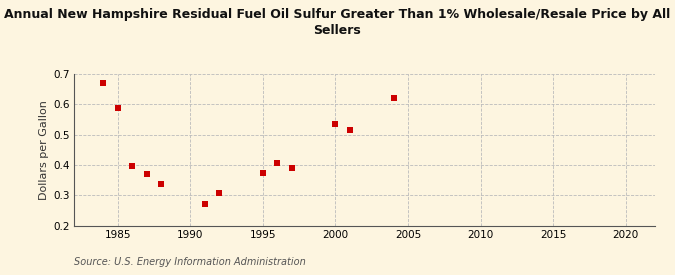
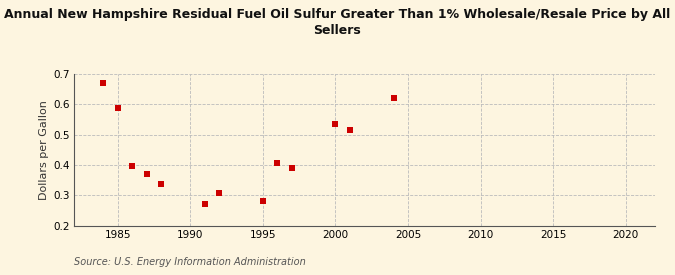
1995: 0.375 -> 0.280
